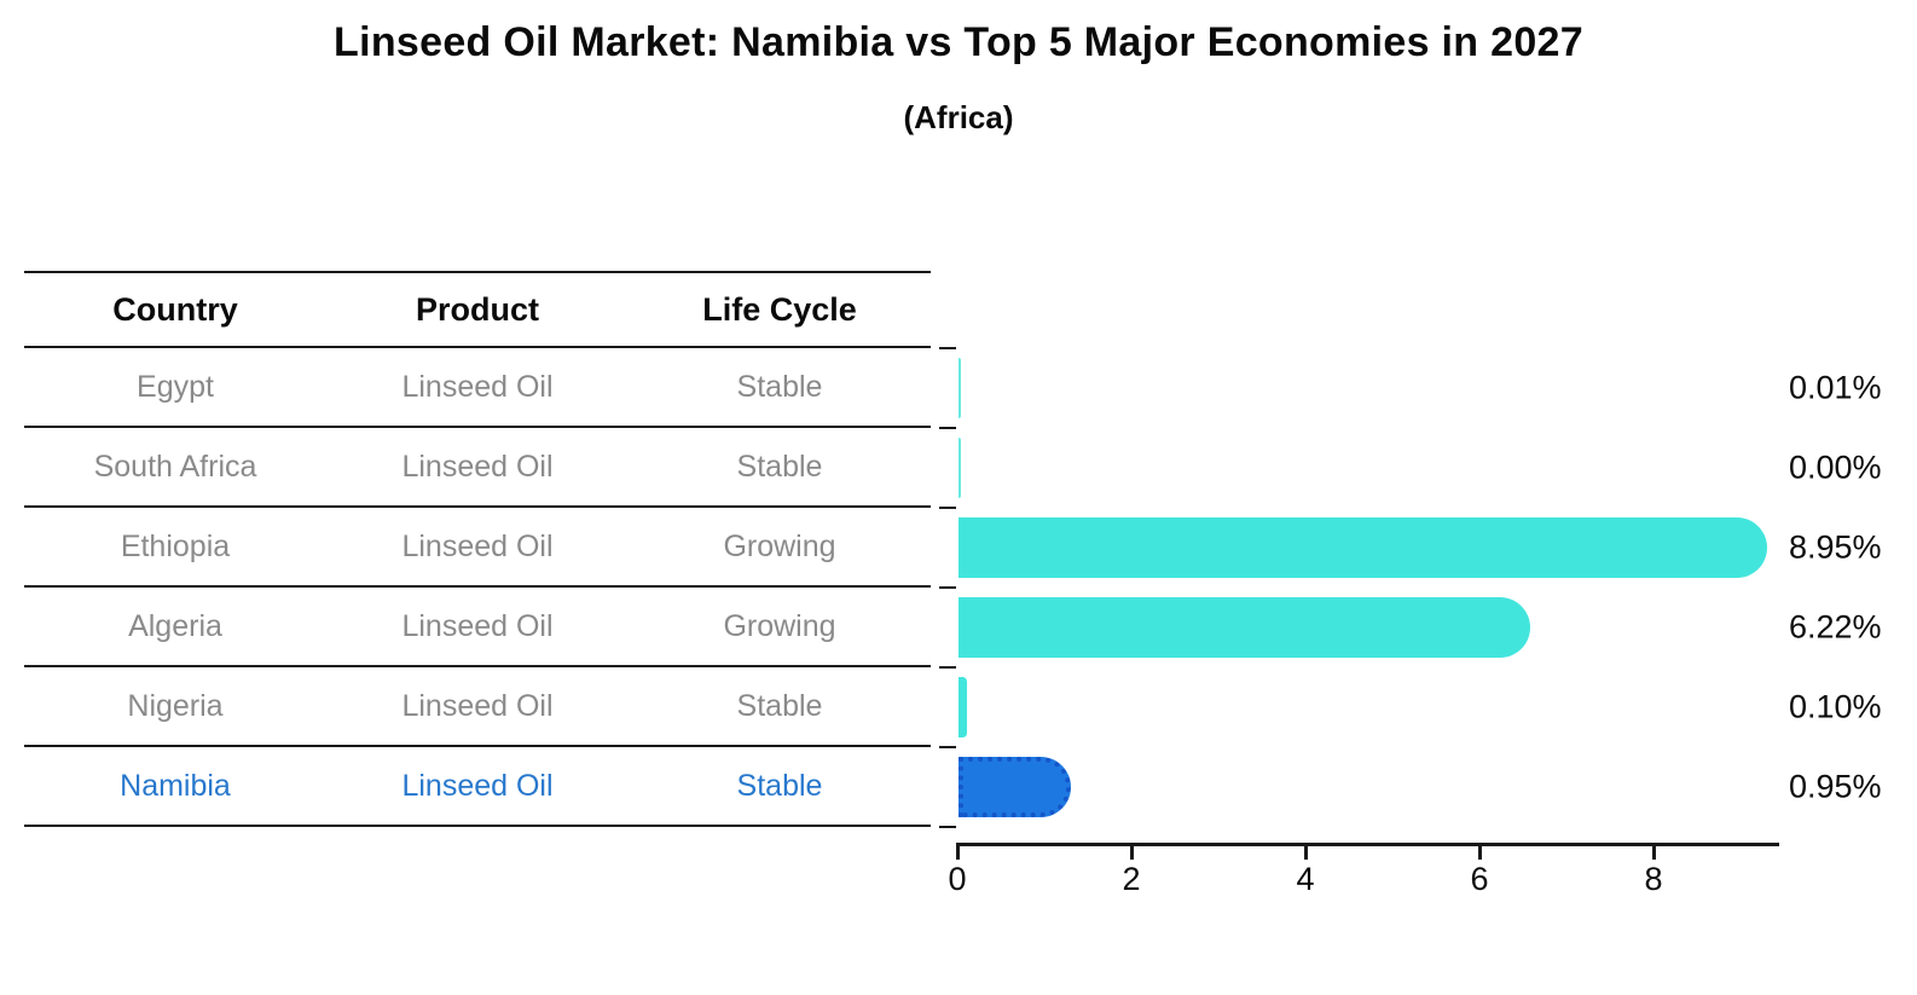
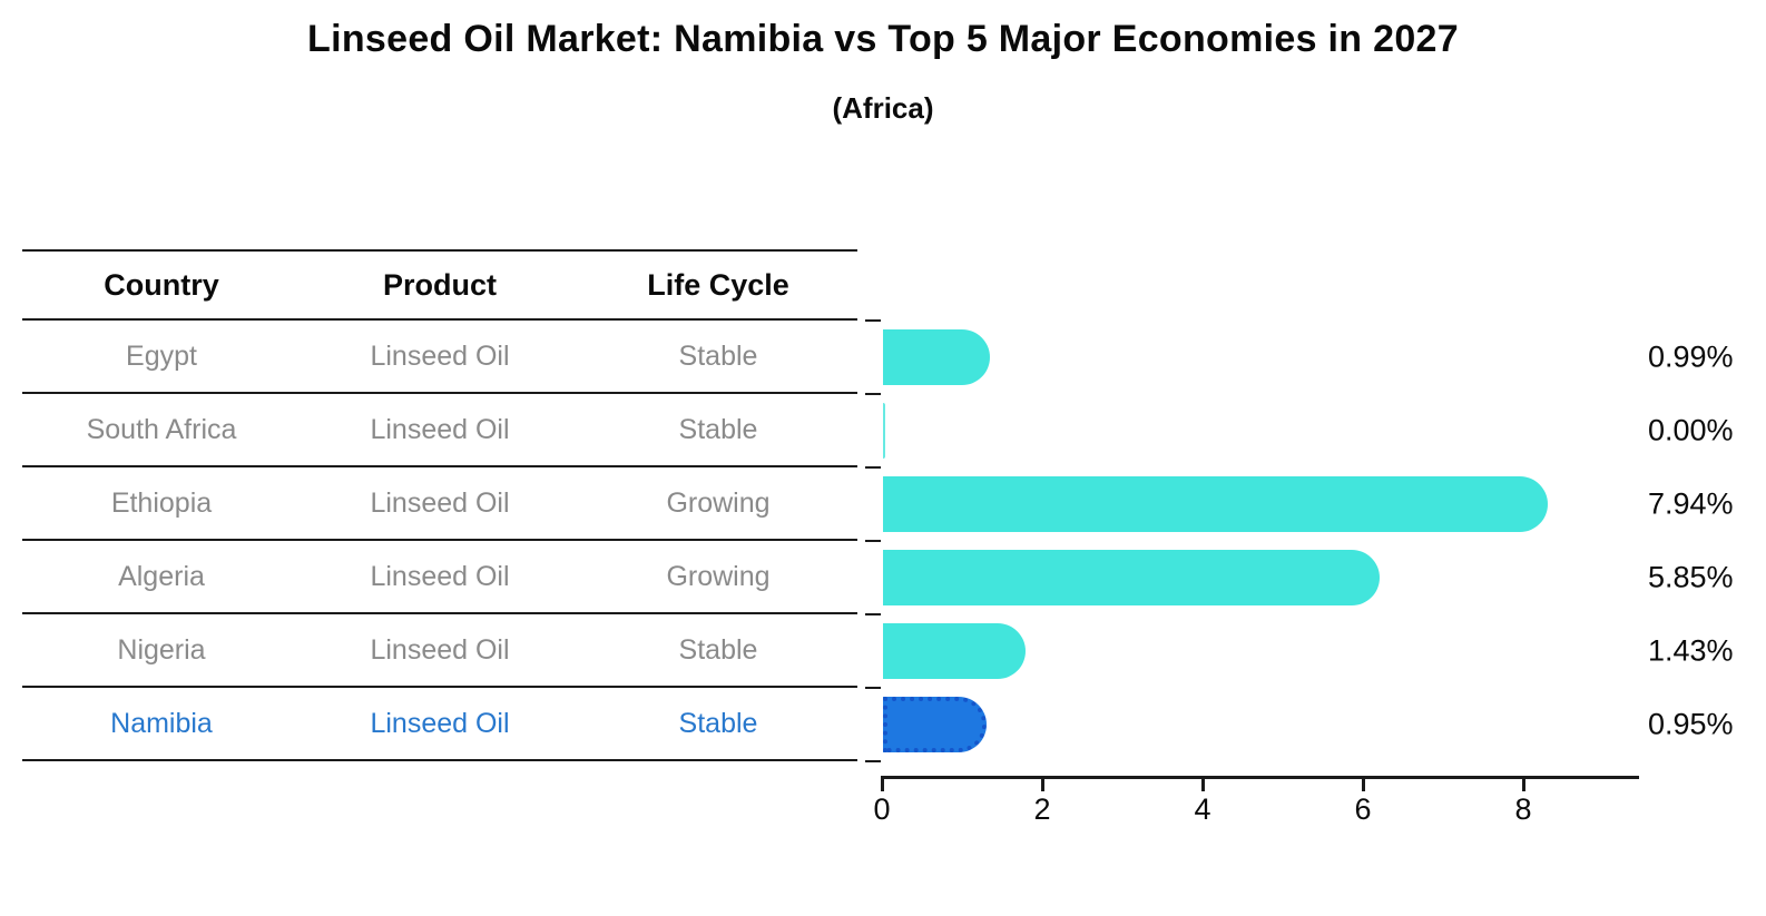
Egypt: 0.01% -> 0.99%
Ethiopia: 8.95% -> 7.94%
Algeria: 6.22% -> 5.85%
Nigeria: 0.10% -> 1.43%
